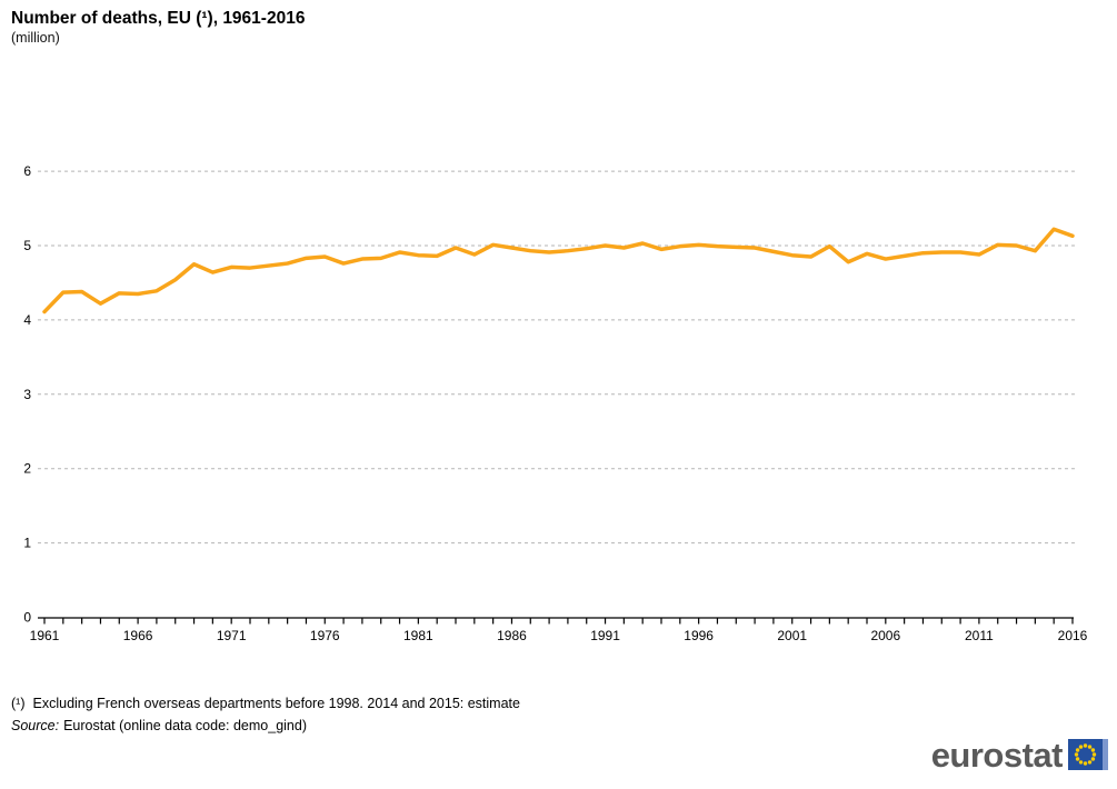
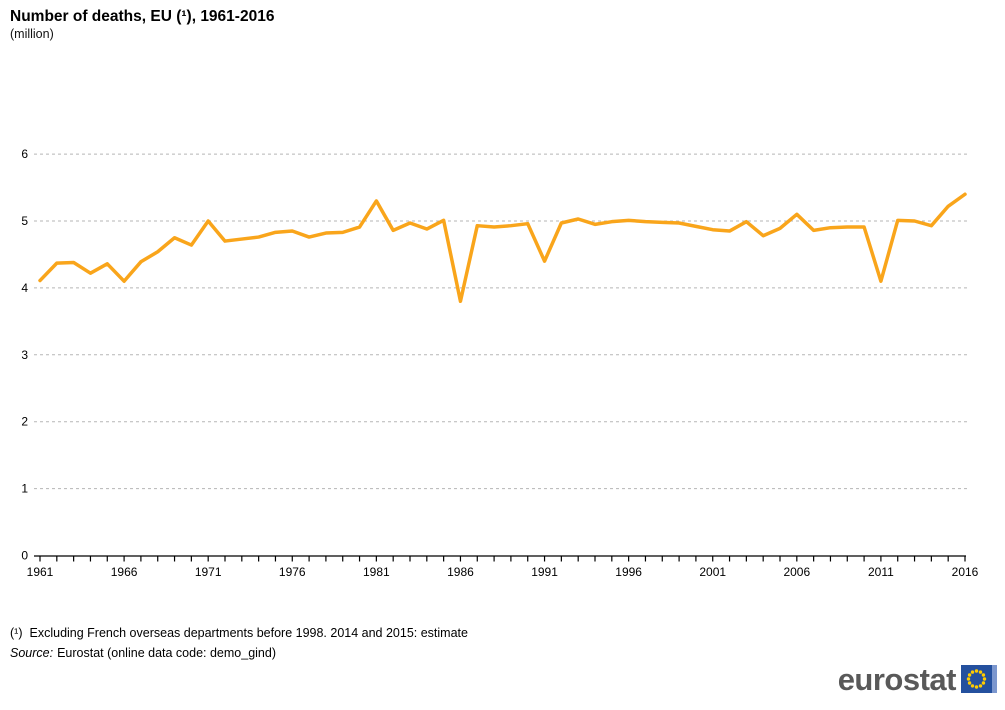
1966: 4.3 -> 4.1
1971: 4.7 -> 5.0
1981: 4.9 -> 5.3
1986: 5.0 -> 3.8
1991: 5.0 -> 4.4
2006: 4.8 -> 5.1
2011: 4.9 -> 4.1
2016: 5.1 -> 5.4
